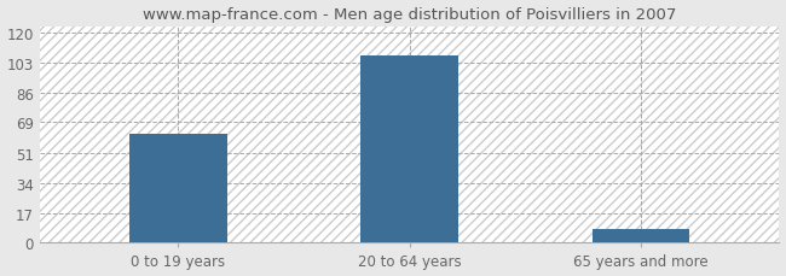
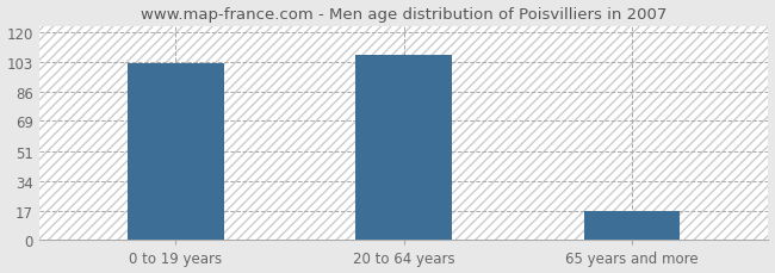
0 to 19 years: 62 -> 102
65 years and more: 8 -> 17
